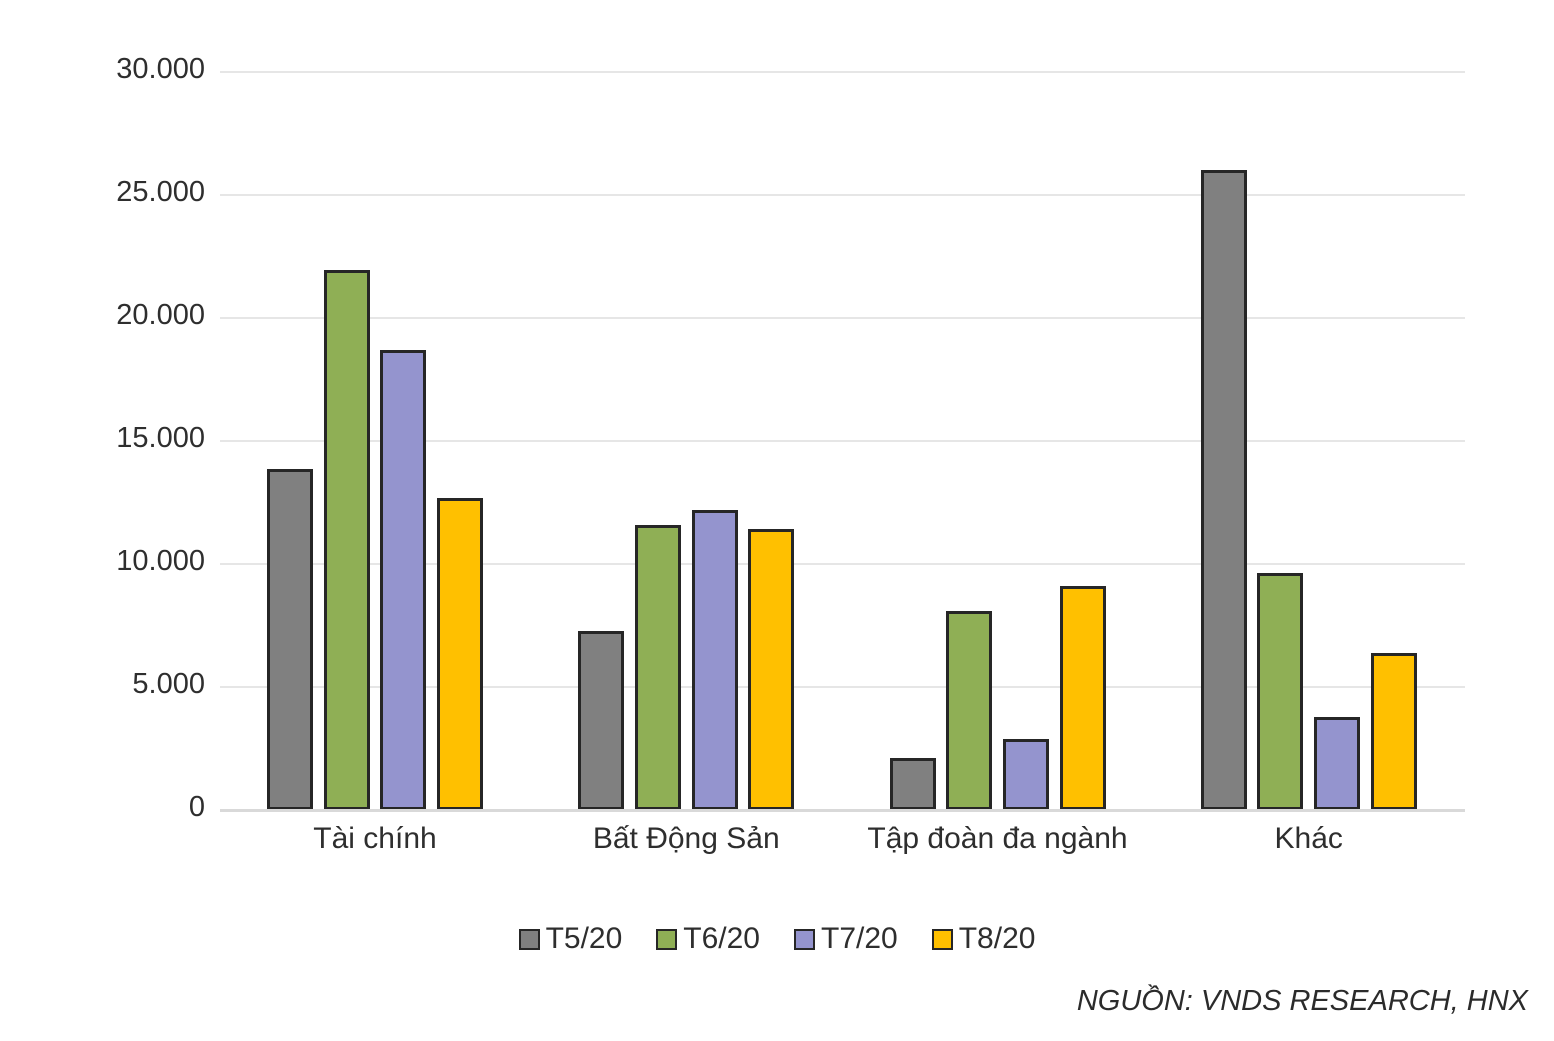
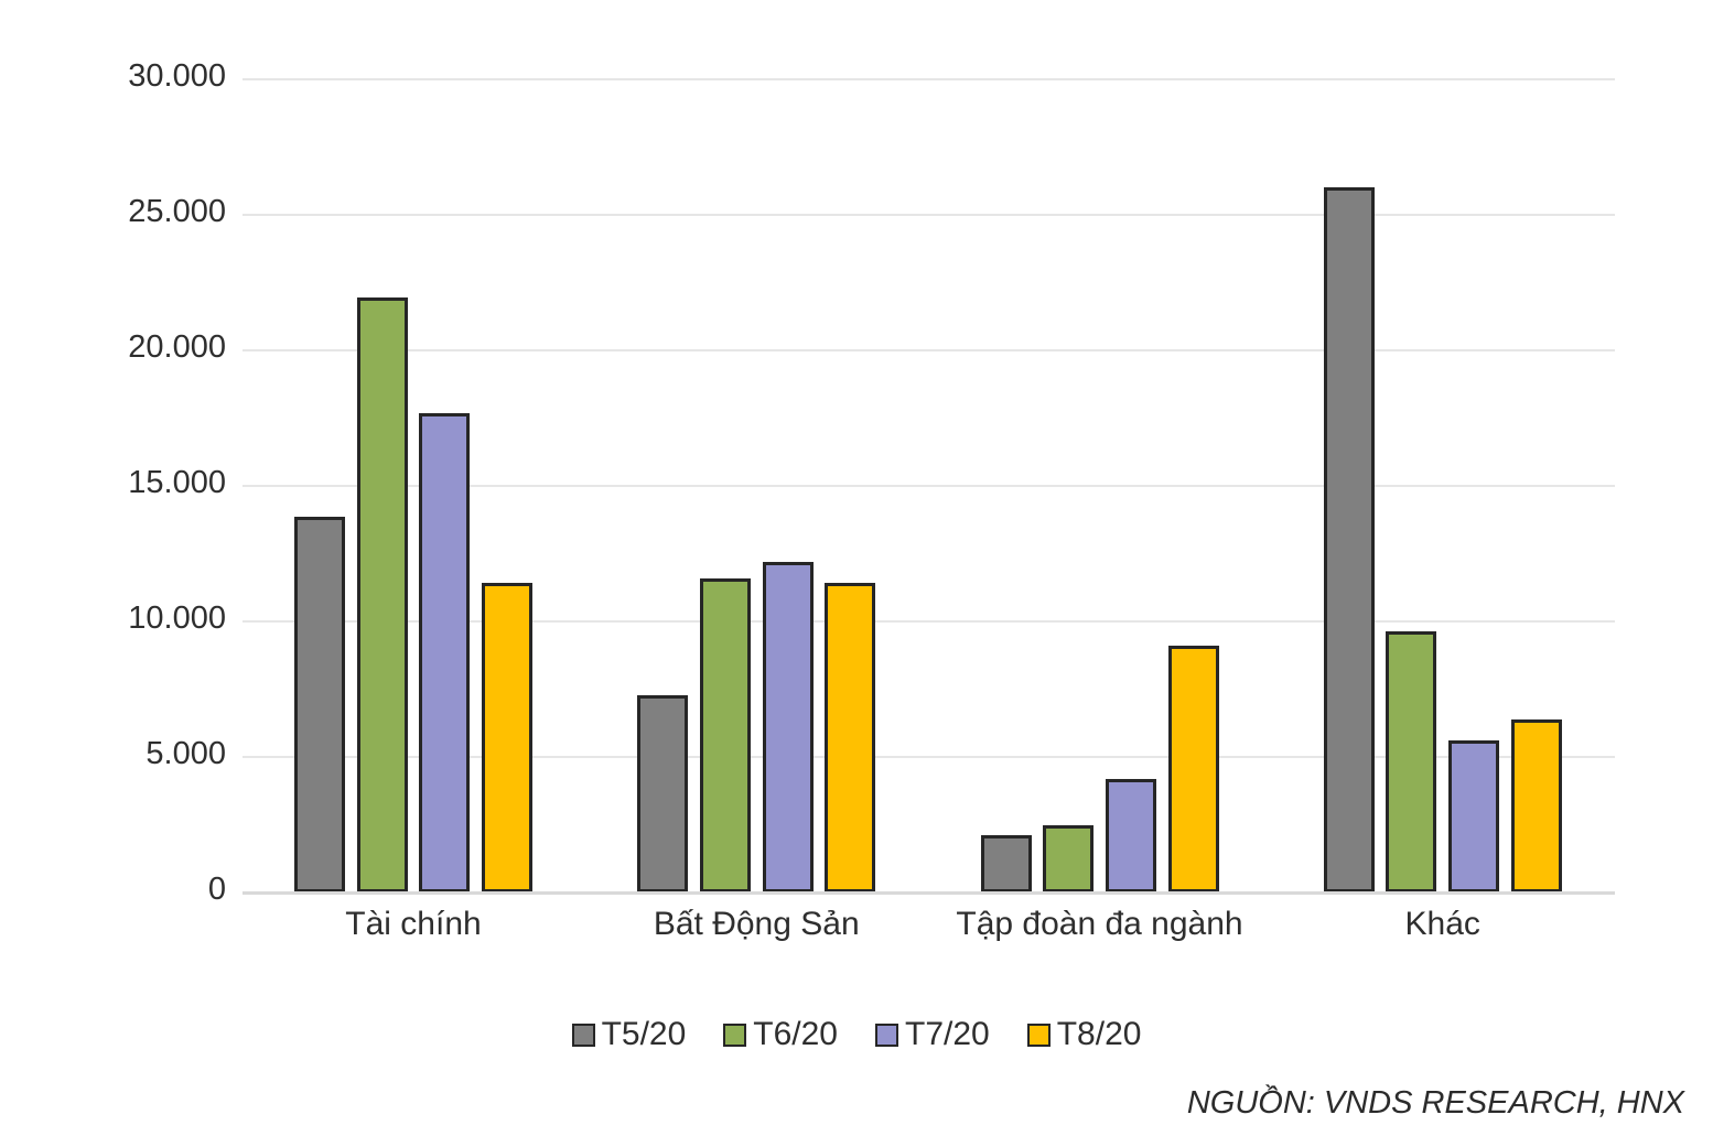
T7/20/Tài chính: 18700 -> 17700
T8/20/Tài chính: 12700 -> 11400
T6/20/Tập đoàn đa ngành: 8100 -> 2500
T7/20/Tập đoàn đa ngành: 2900 -> 4200
T7/20/Khác: 3800 -> 5600
